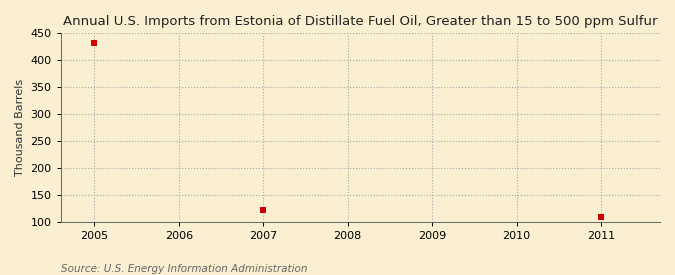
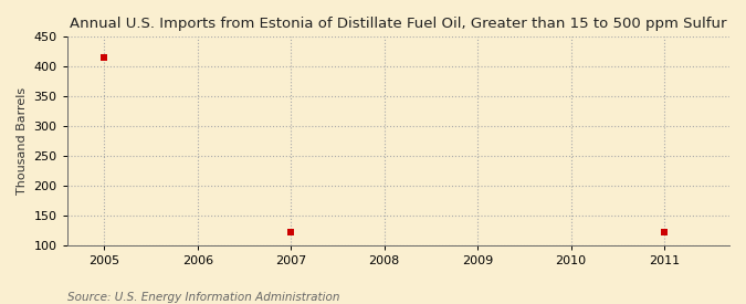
2005: 432 -> 416
2011: 108 -> 122
